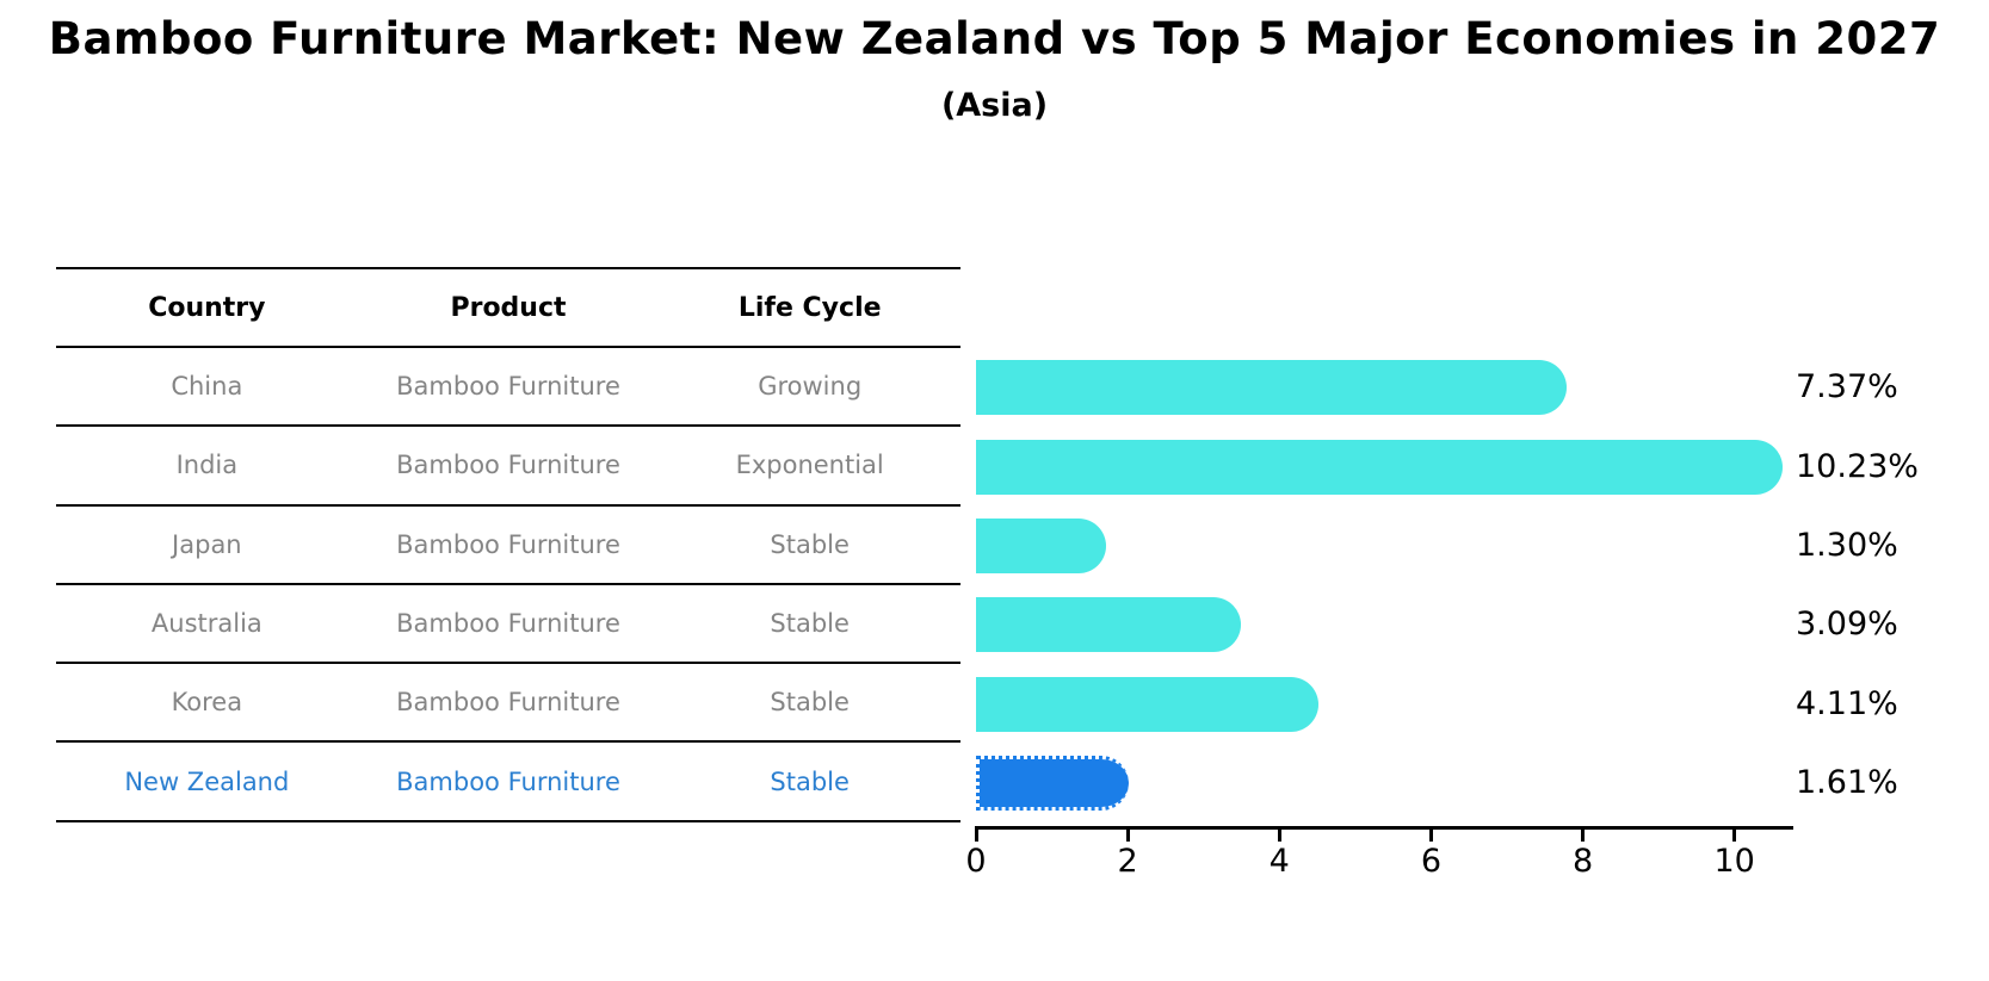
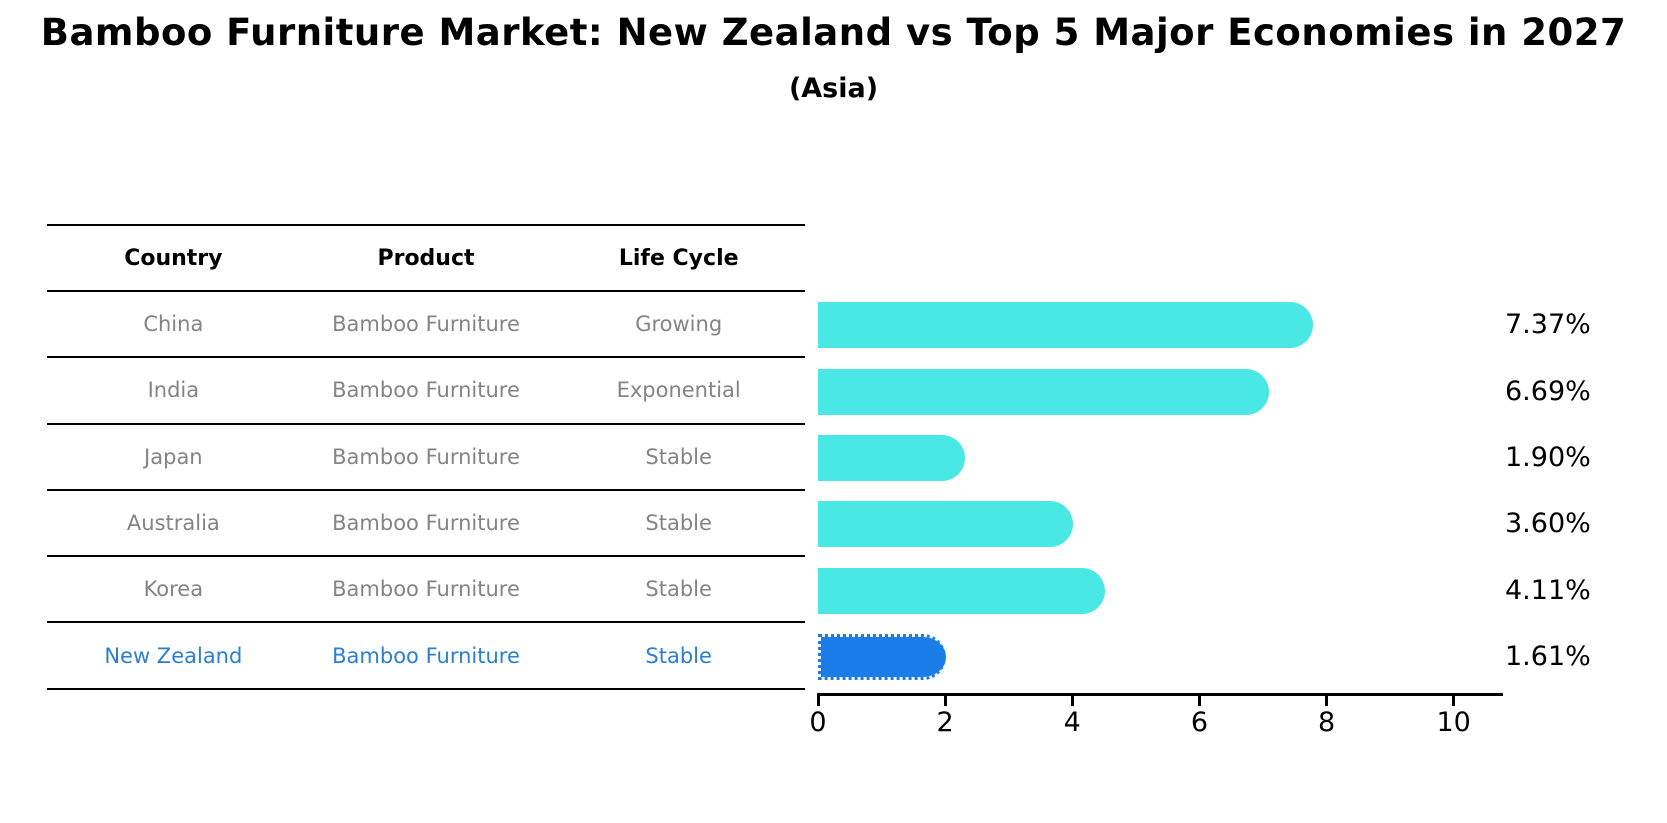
India: 10.23% -> 6.69%
Japan: 1.30% -> 1.90%
Australia: 3.09% -> 3.60%
